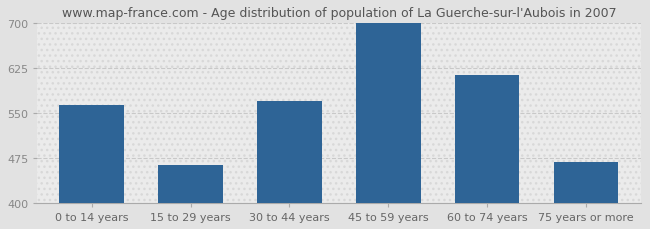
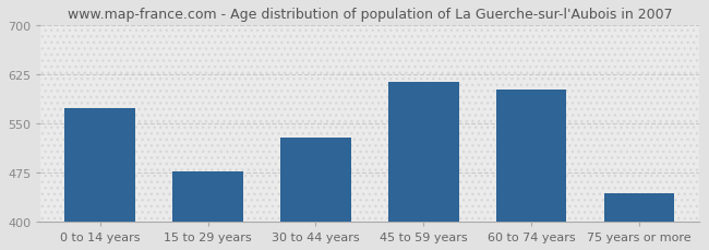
0 to 14 years: 563 -> 574
15 to 29 years: 463 -> 476
30 to 44 years: 570 -> 528
45 to 59 years: 700 -> 614
60 to 74 years: 613 -> 602
75 years or more: 468 -> 444
